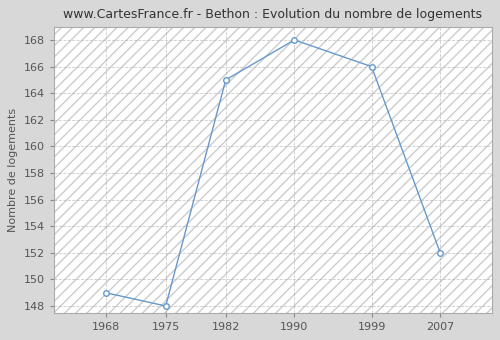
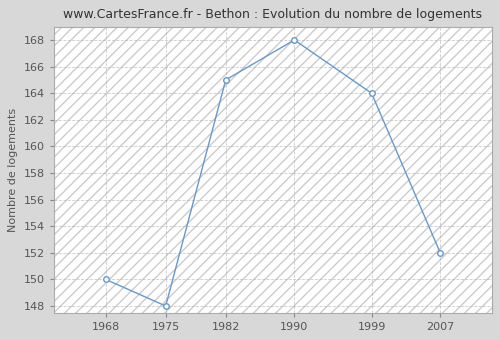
1968: 149 -> 150
1999: 166 -> 164
